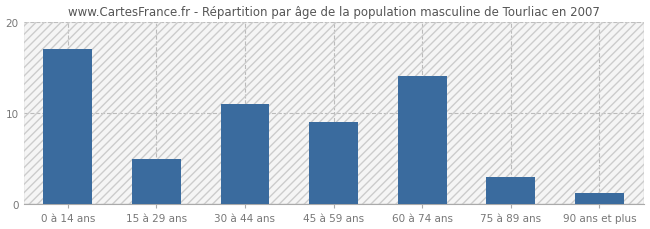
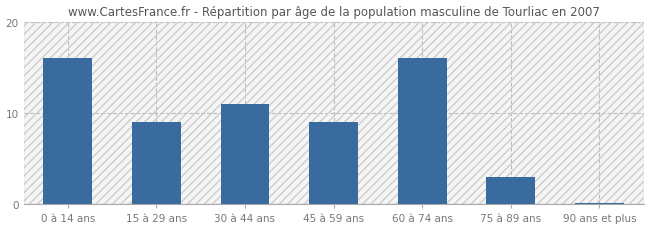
0 à 14 ans: 17.0 -> 16.0
15 à 29 ans: 5.0 -> 9.0
60 à 74 ans: 14.0 -> 16.0
90 ans et plus: 1.2 -> 0.2
